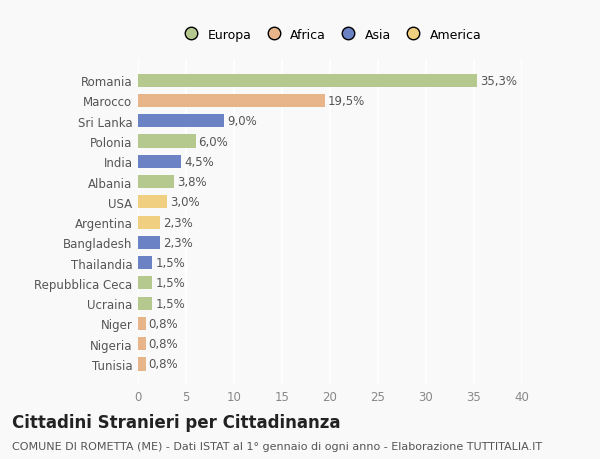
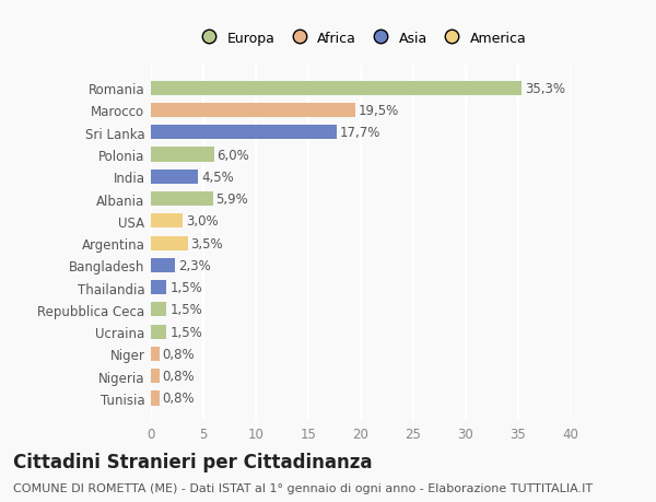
Sri Lanka: 9,0% -> 17,7%
Albania: 3,8% -> 5,9%
Argentina: 2,3% -> 3,5%
